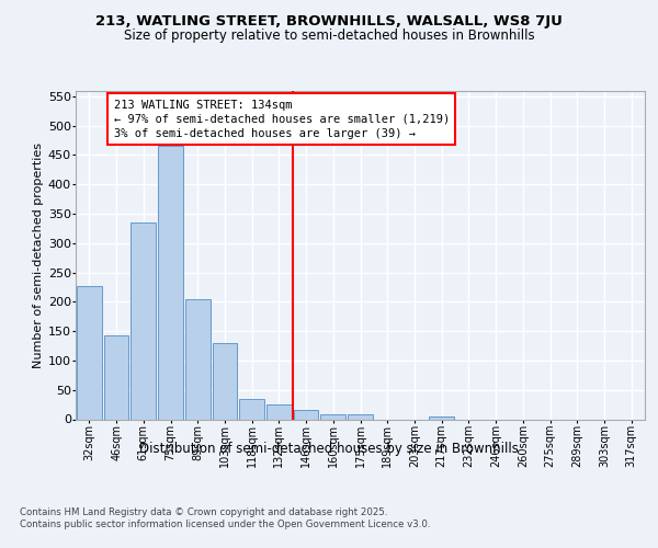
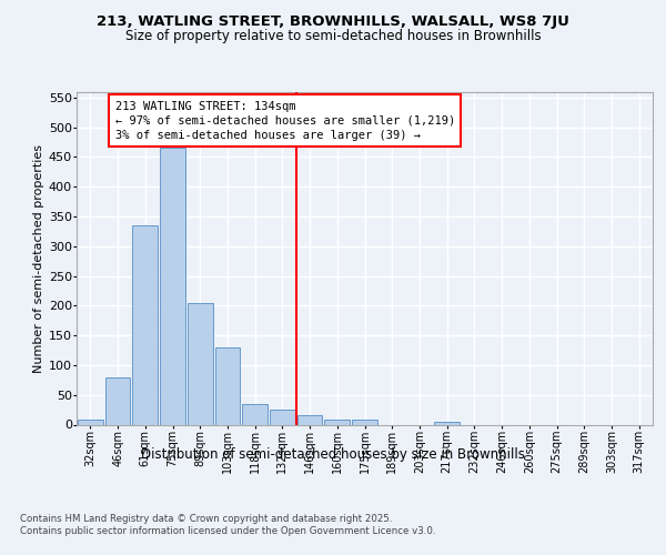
32sqm: 226 -> 8
46sqm: 142 -> 80
